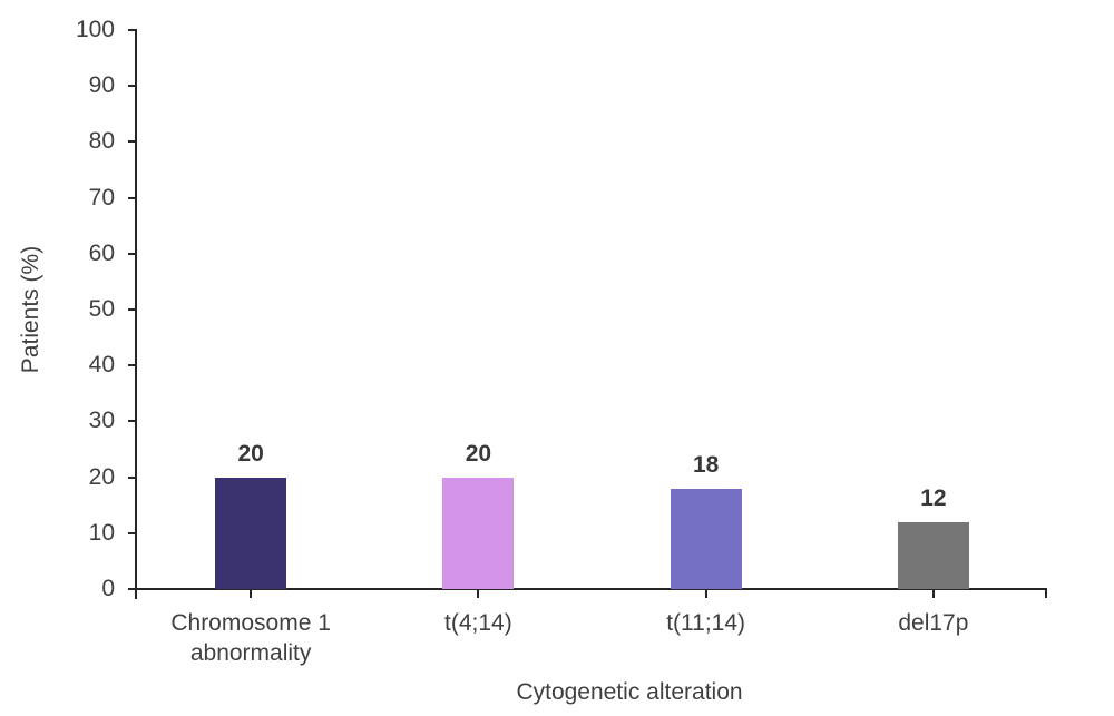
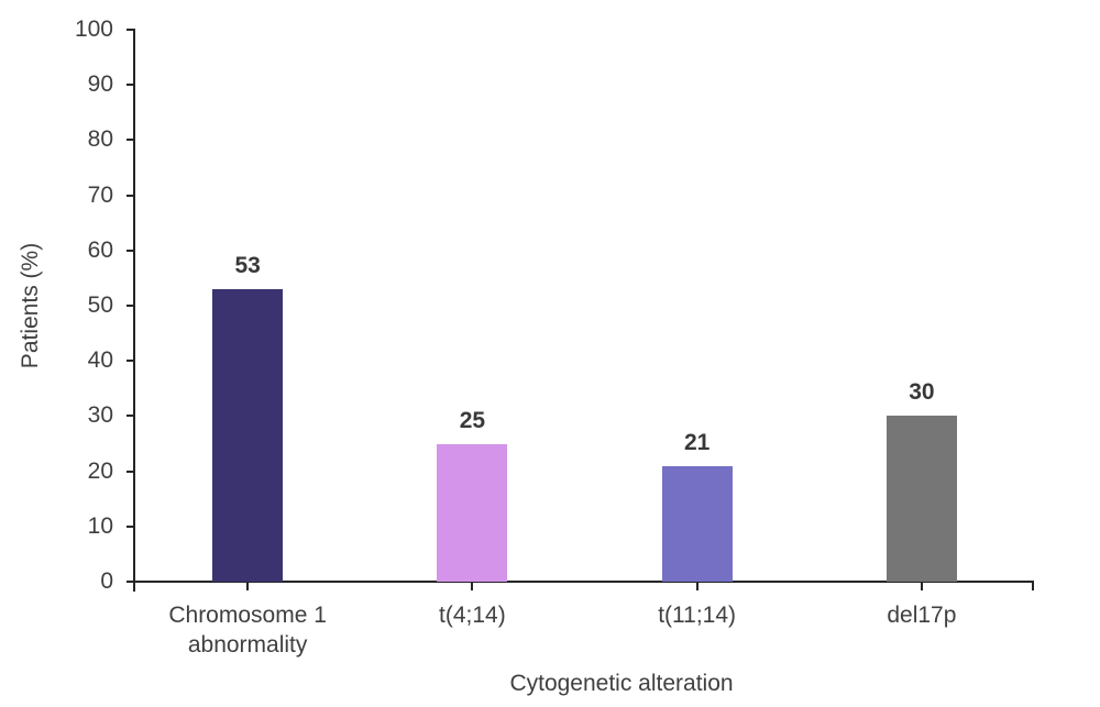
Chromosome 1 abnormality: 20 -> 53
t(4;14): 20 -> 25
t(11;14): 18 -> 21
del17p: 12 -> 30
